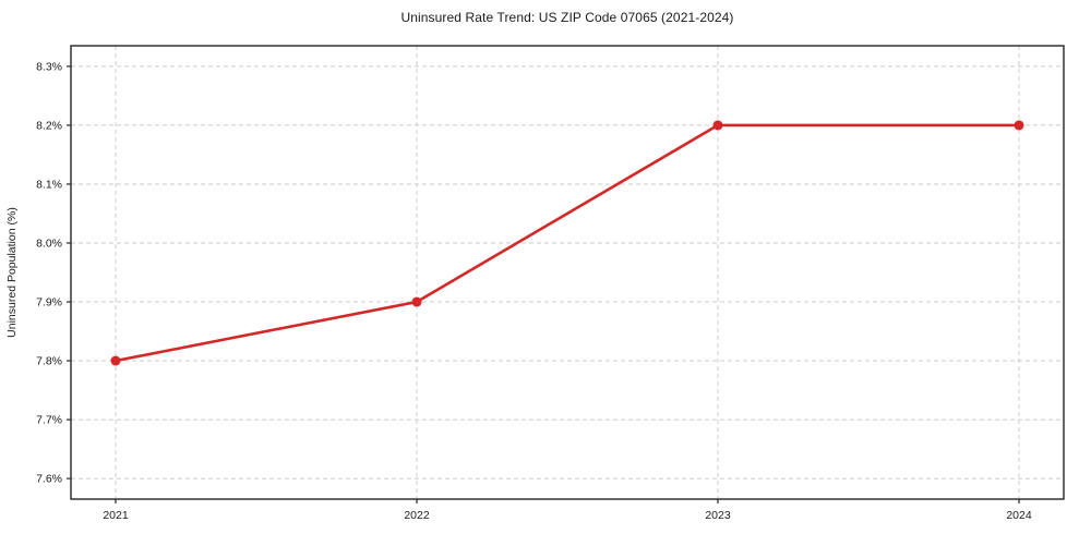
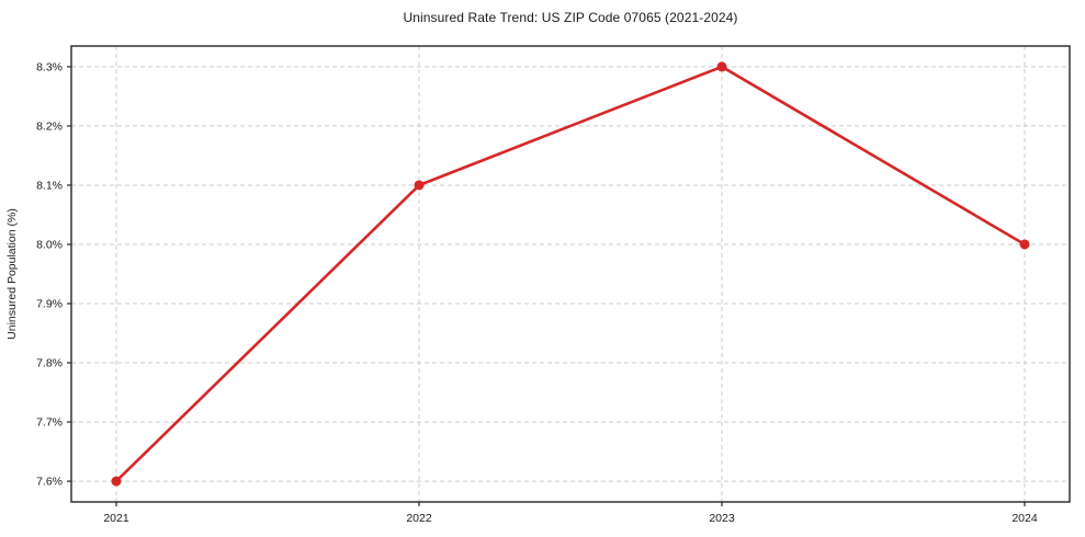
2021: 7.8% -> 7.6%
2022: 7.9% -> 8.1%
2023: 8.2% -> 8.3%
2024: 8.2% -> 8.0%
